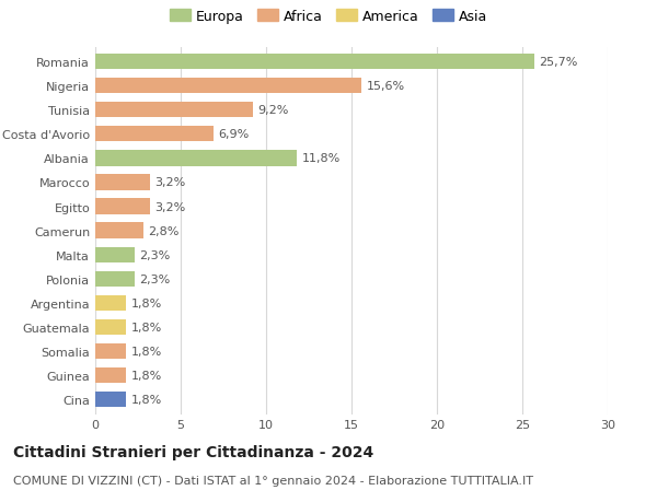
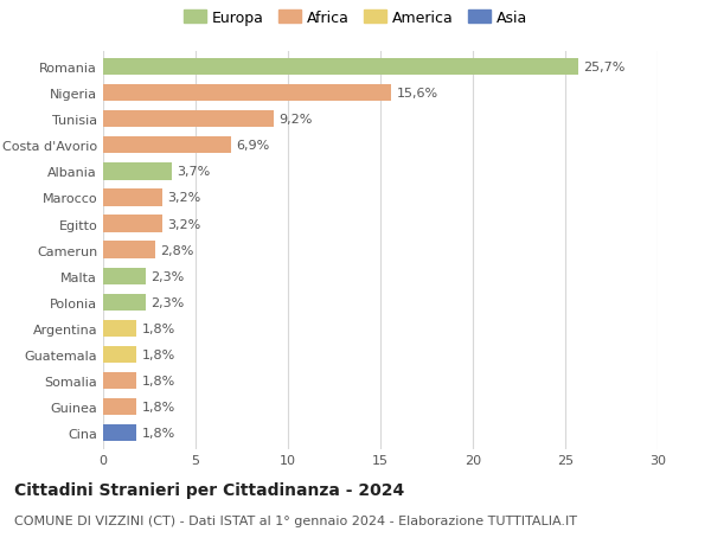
Albania: 11,8% -> 3,7%
